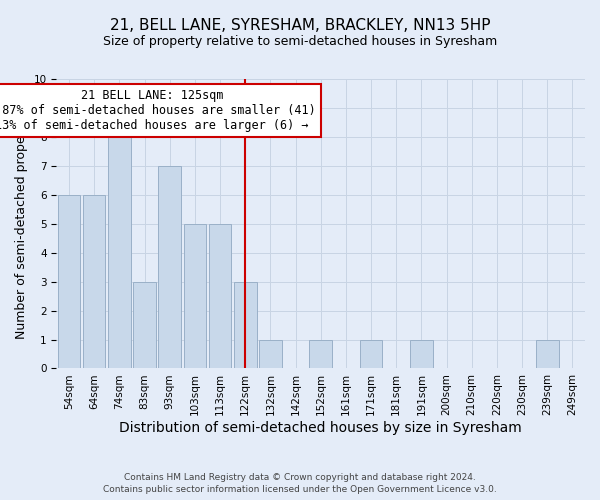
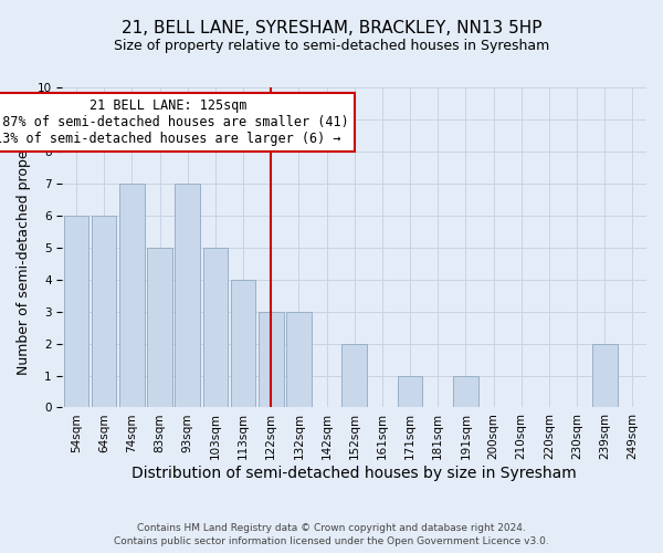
74sqm: 8 -> 7
83sqm: 3 -> 5
113sqm: 5 -> 4
132sqm: 1 -> 3
152sqm: 1 -> 2
239sqm: 1 -> 2
